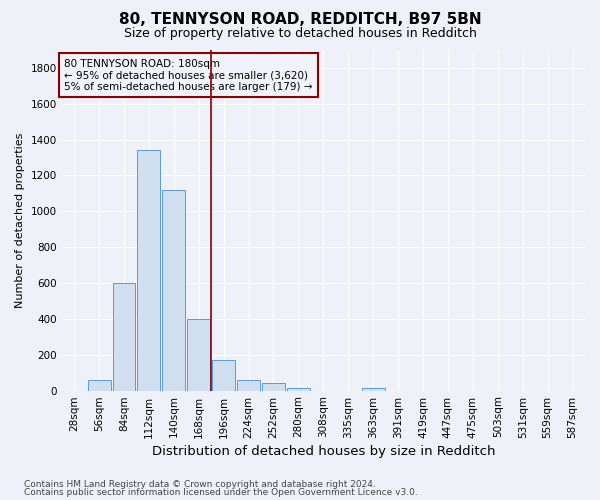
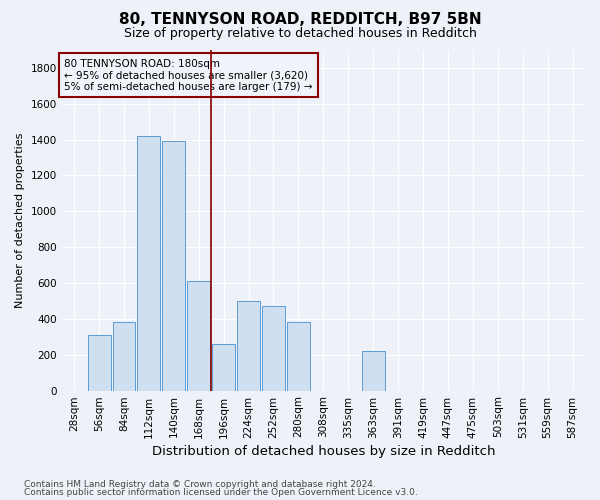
56sqm: 60 -> 310
84sqm: 600 -> 380
112sqm: 1340 -> 1420
140sqm: 1120 -> 1390
168sqm: 400 -> 610
196sqm: 170 -> 260
224sqm: 60 -> 500
252sqm: 40 -> 470
280sqm: 20 -> 380
363sqm: 20 -> 220
